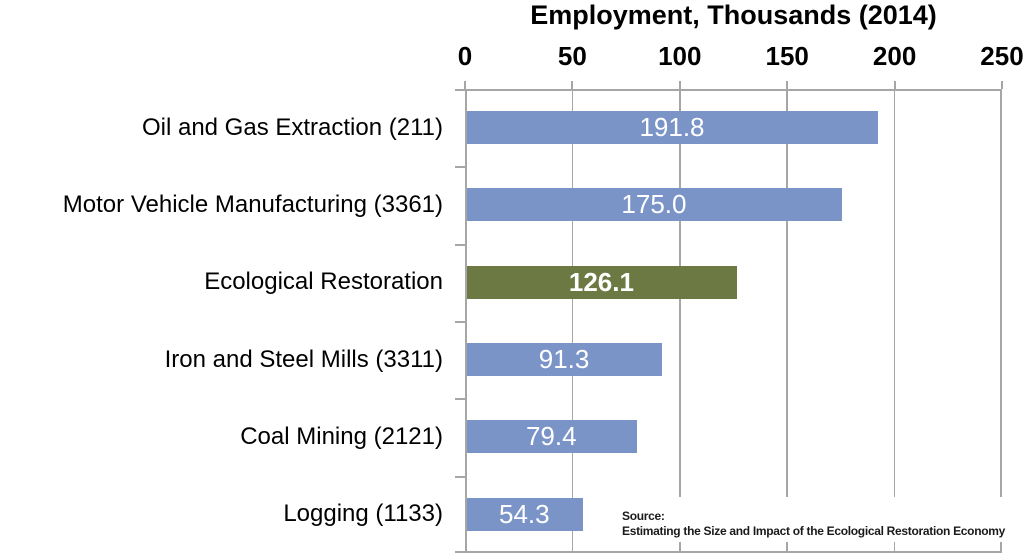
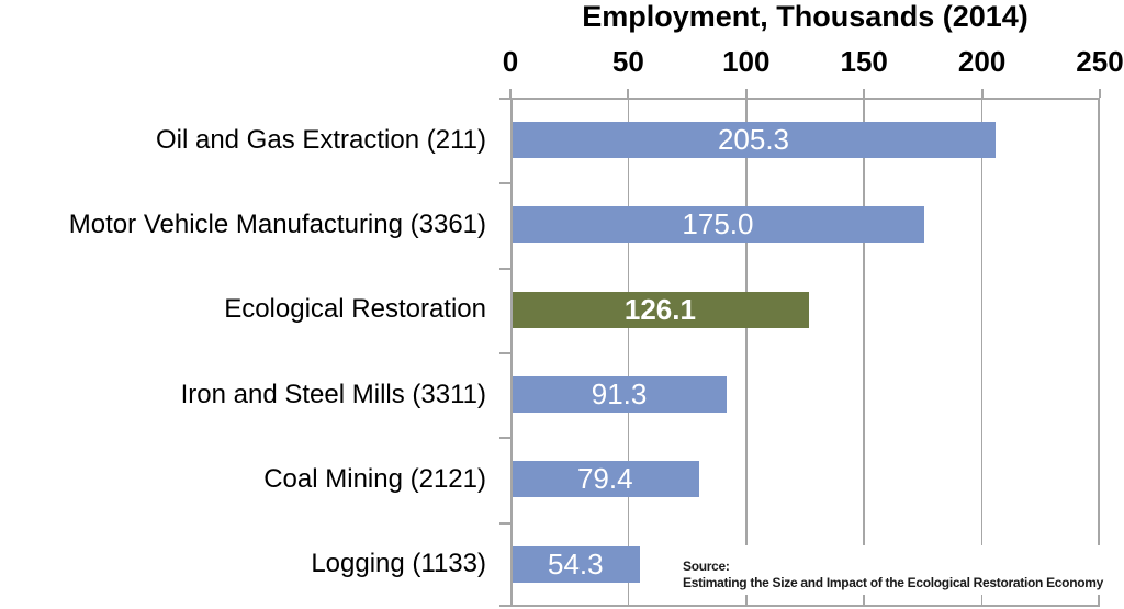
Oil and Gas Extraction (211): 191.8 -> 205.3
